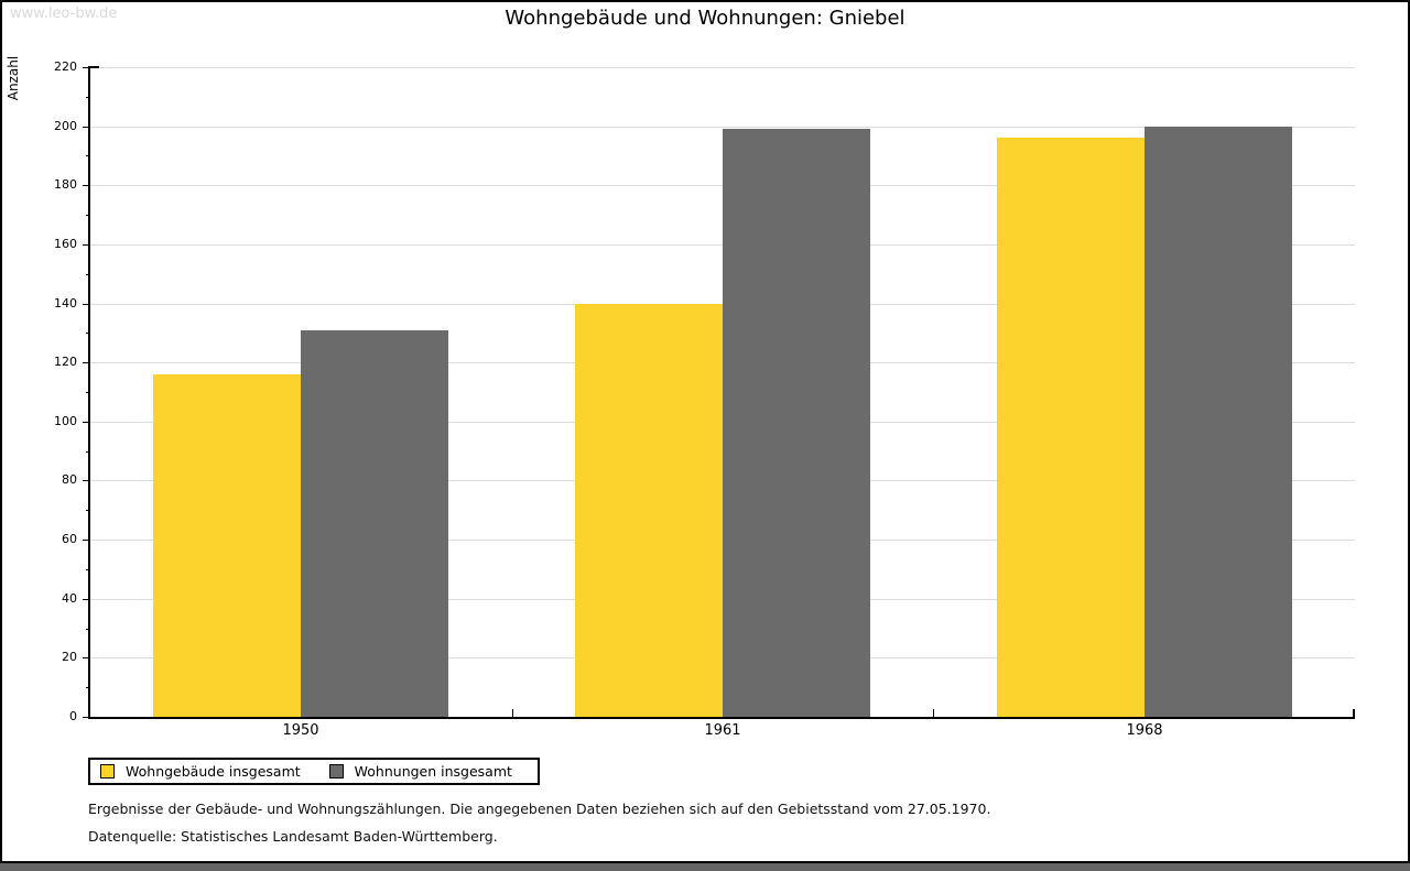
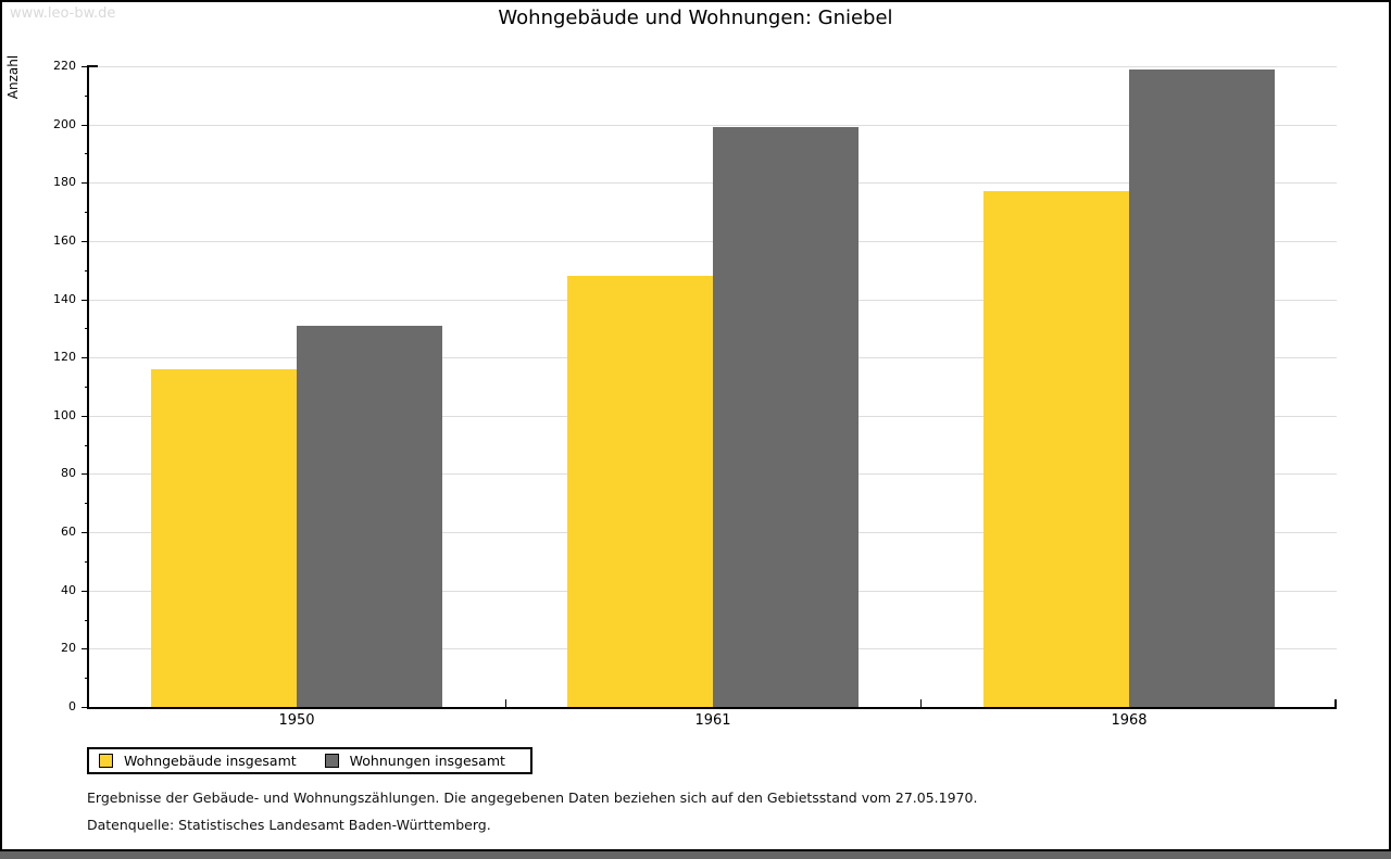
Wohngebäude insgesamt/1961: 140 -> 148
Wohngebäude insgesamt/1968: 196 -> 177
Wohnungen insgesamt/1968: 200 -> 219
